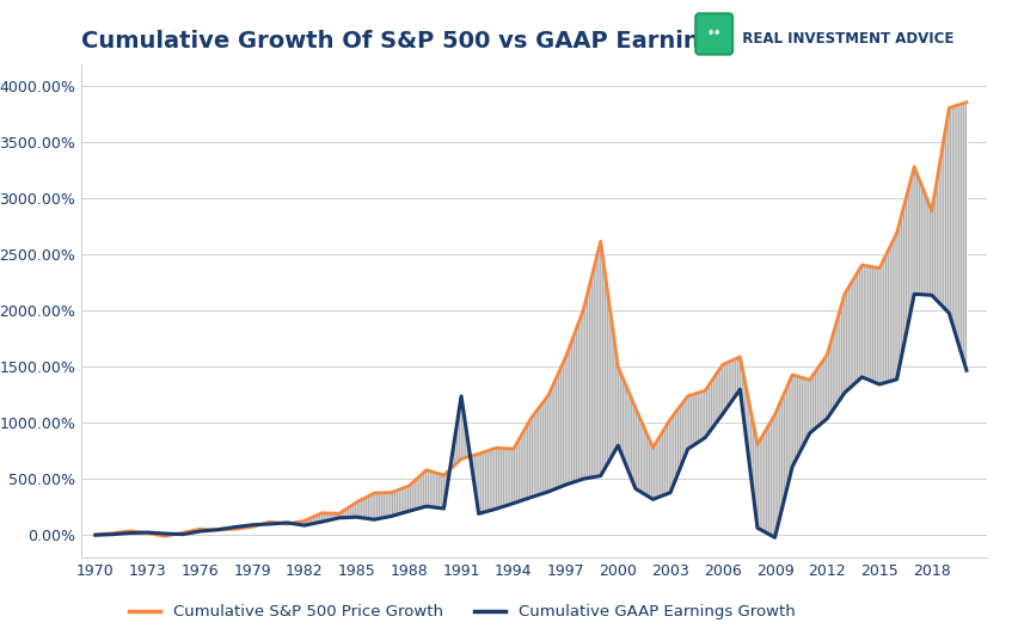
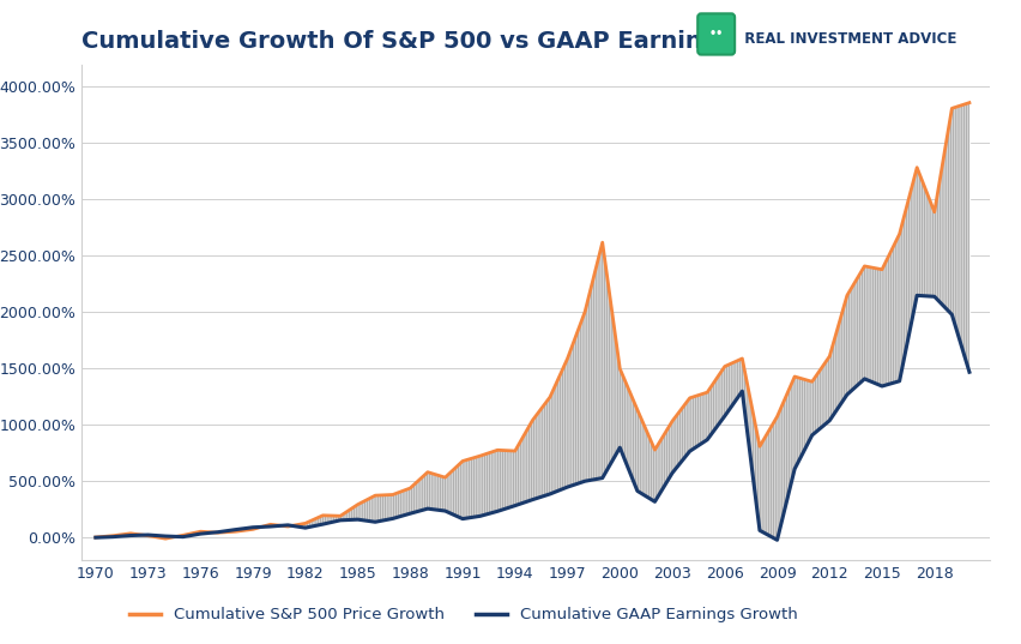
Cumulative GAAP Earnings Growth/1991: 1240% -> 170%
Cumulative GAAP Earnings Growth/2003: 380% -> 580%
